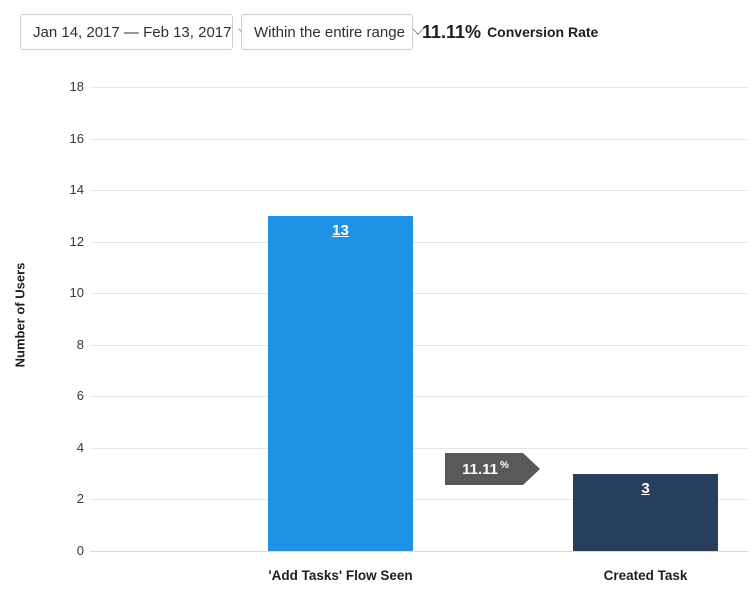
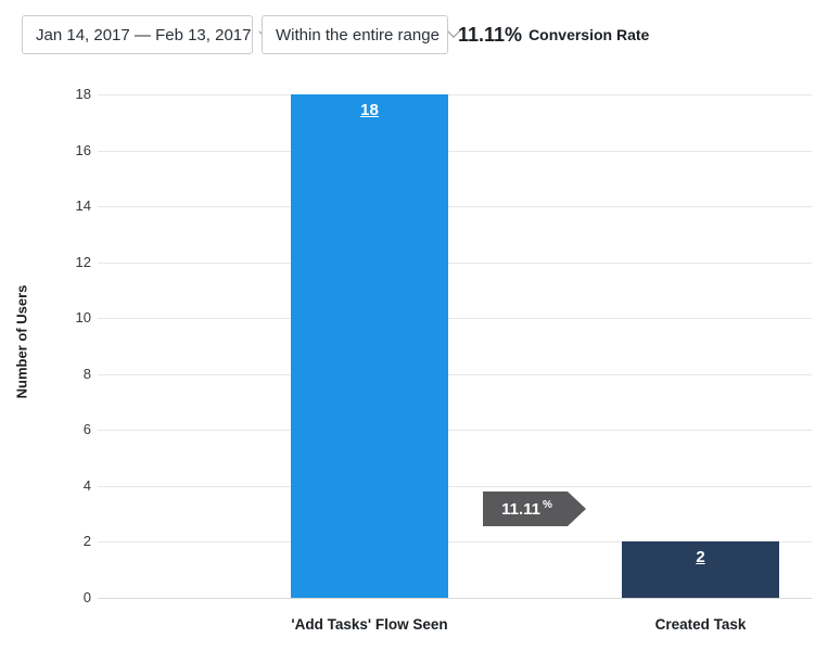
'Add Tasks' Flow Seen: 13 -> 18
Created Task: 3 -> 2
